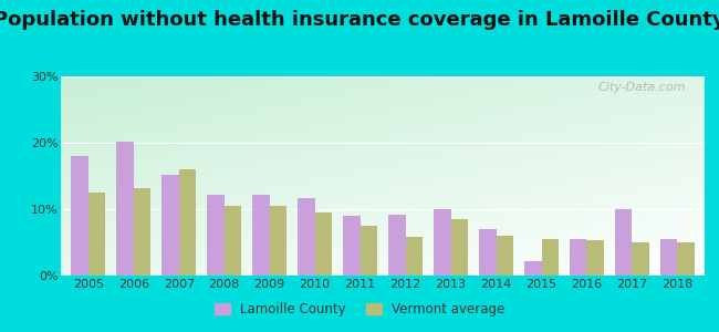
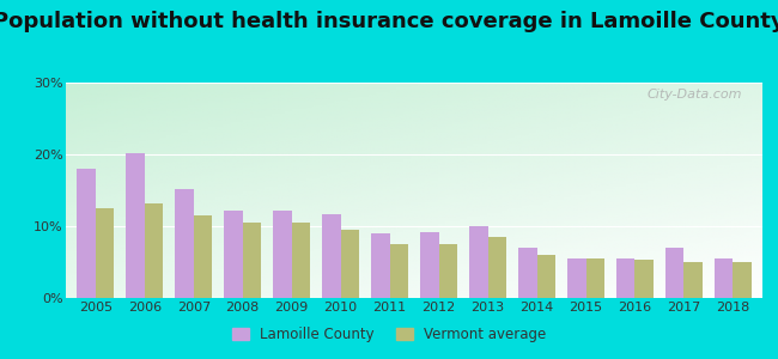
Vermont average/2007: 16.0% -> 11.5%
Vermont average/2012: 5.8% -> 7.5%
Lamoille County/2015: 2.2% -> 5.5%
Lamoille County/2017: 10.0% -> 7.0%
